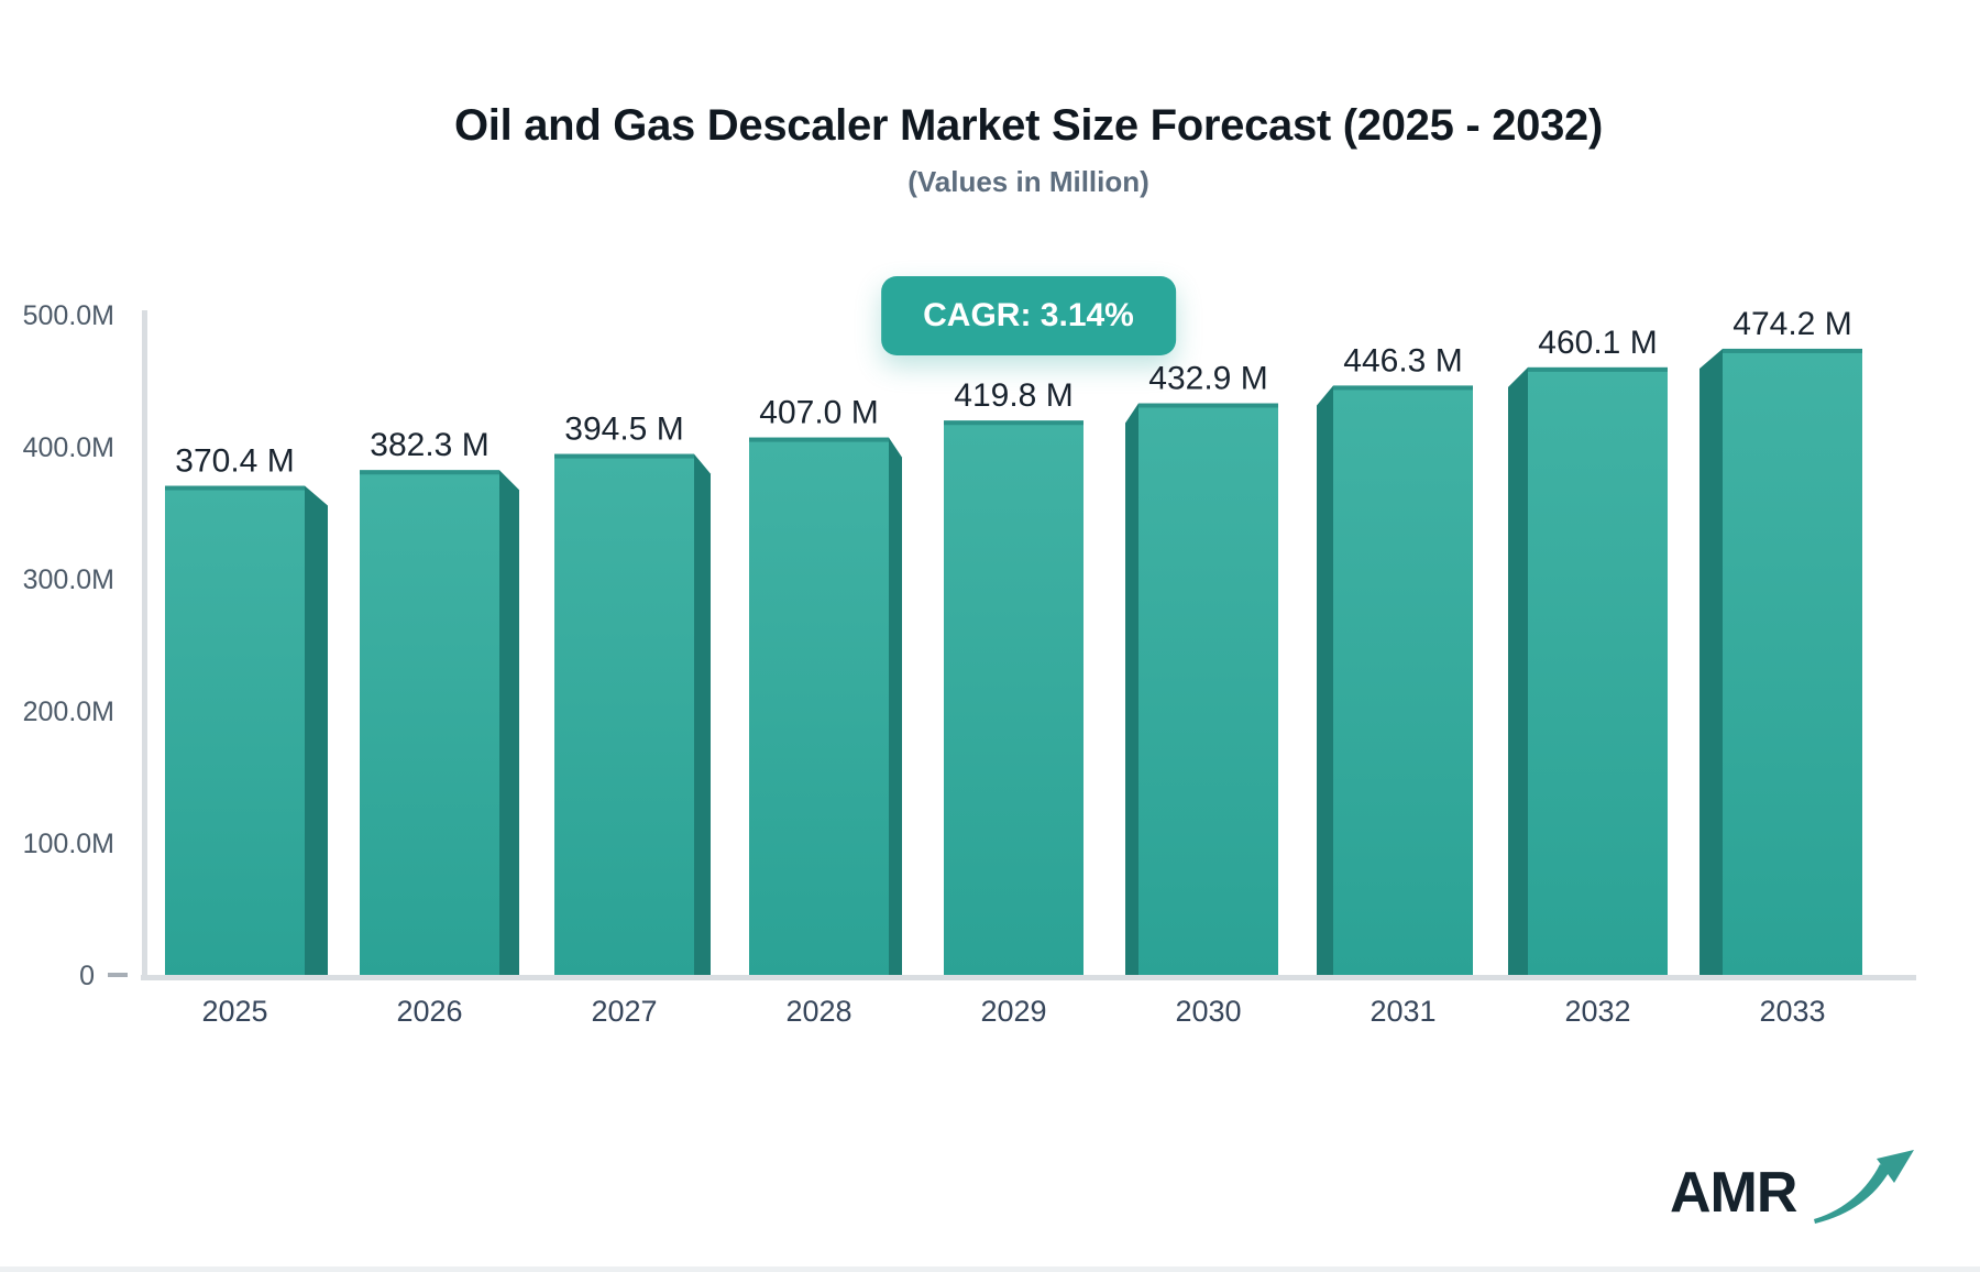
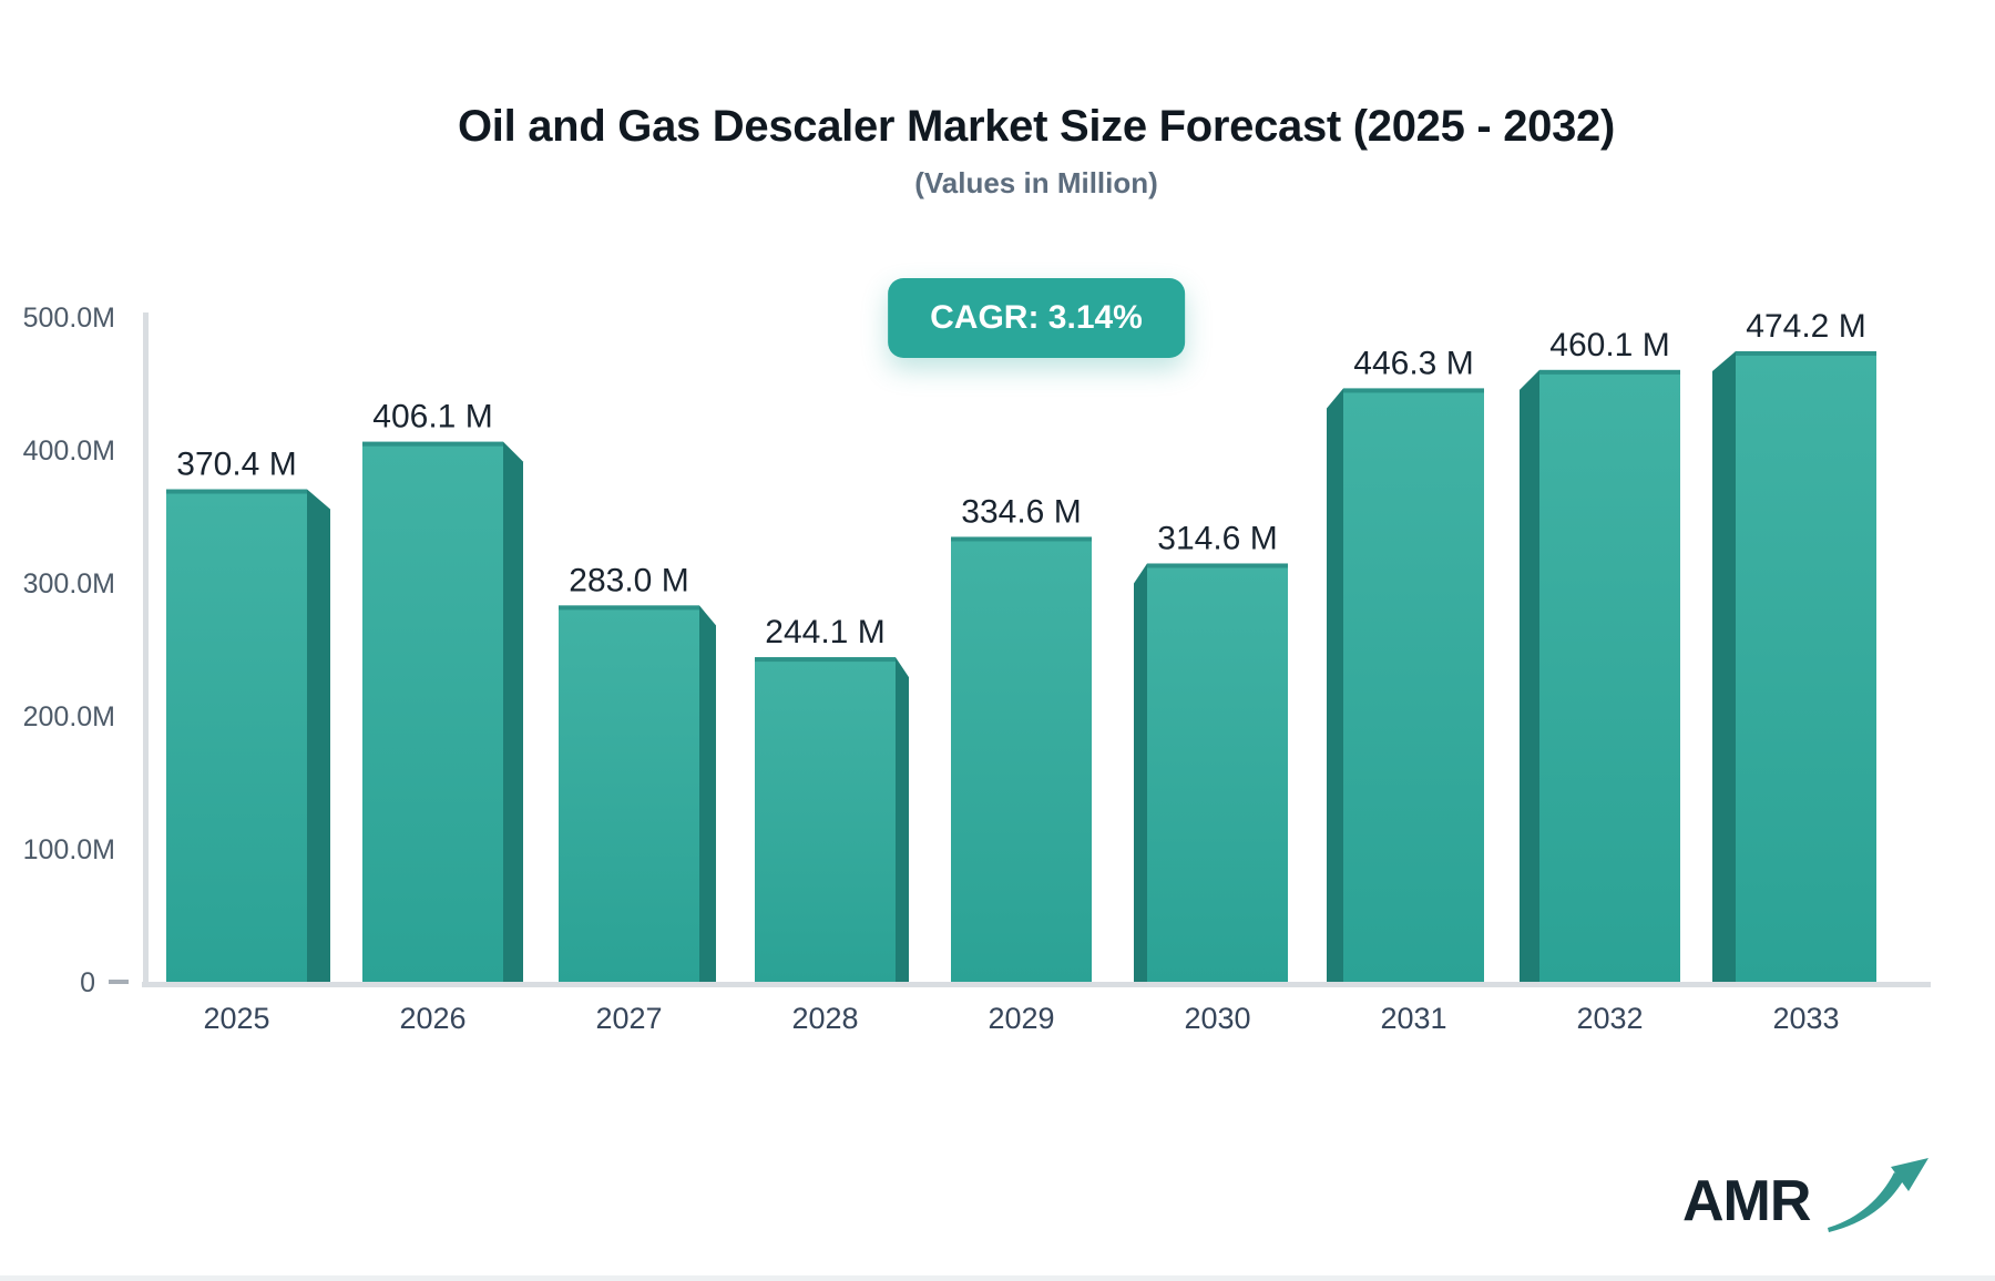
2026: 382.3 -> 406.1
2027: 394.5 -> 283.0
2028: 407.0 -> 244.1
2029: 419.8 -> 334.6
2030: 432.9 -> 314.6
